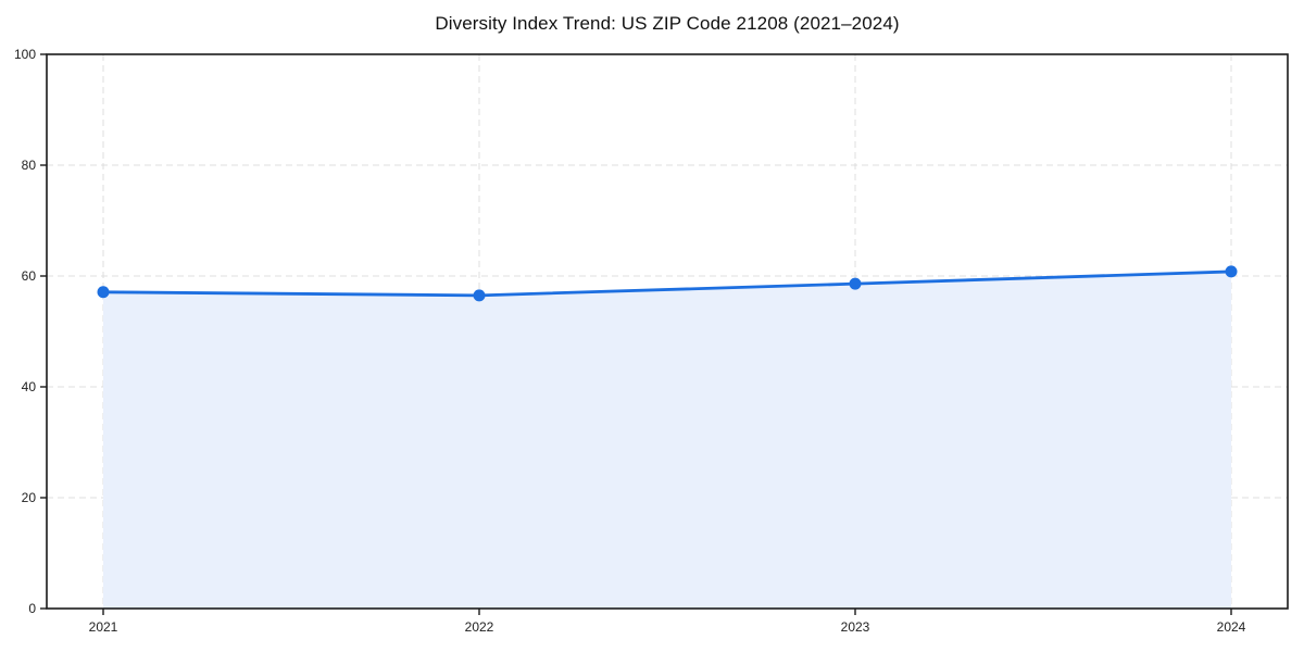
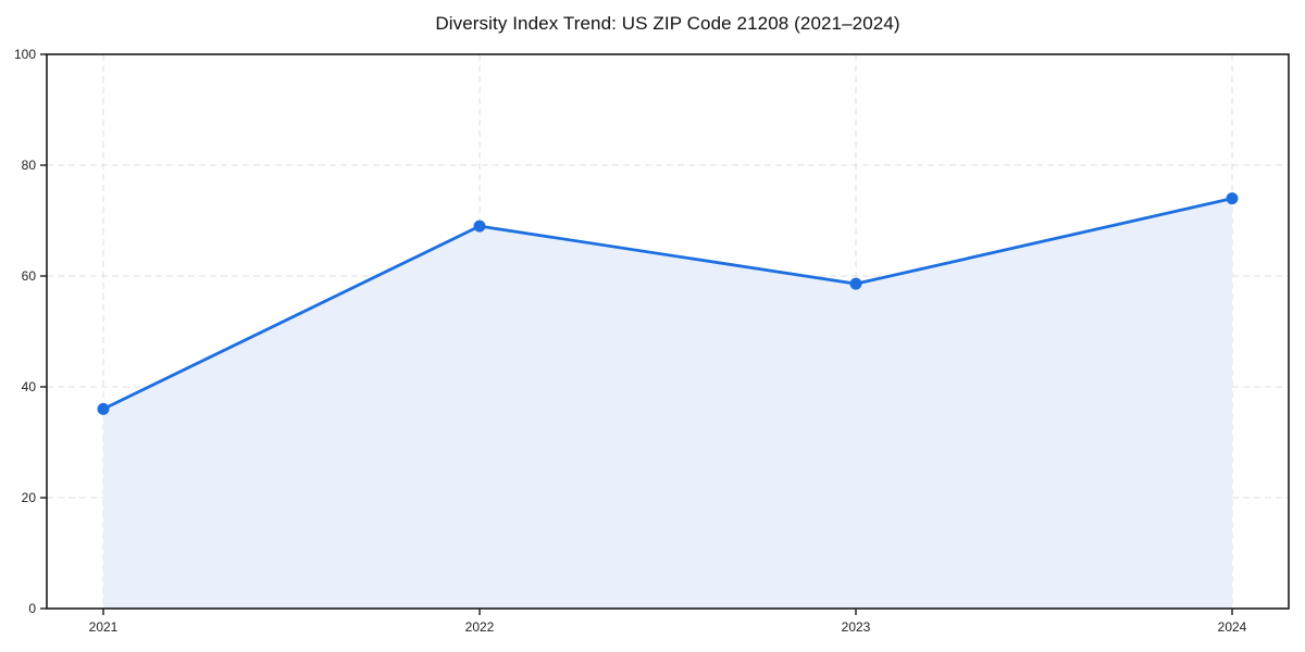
2021: 57 -> 36
2022: 56 -> 69
2024: 61 -> 74
